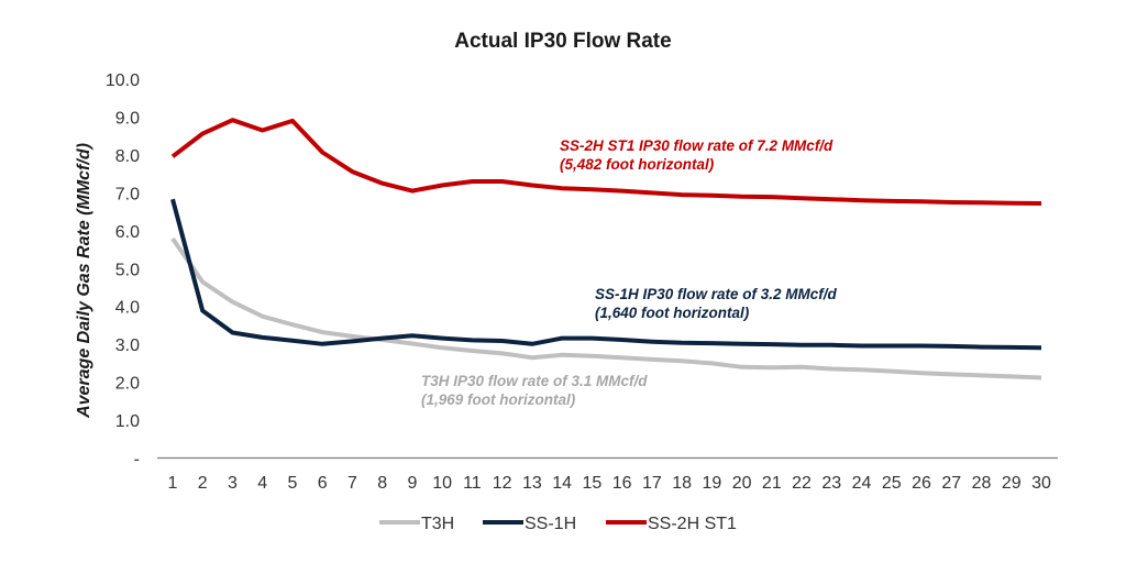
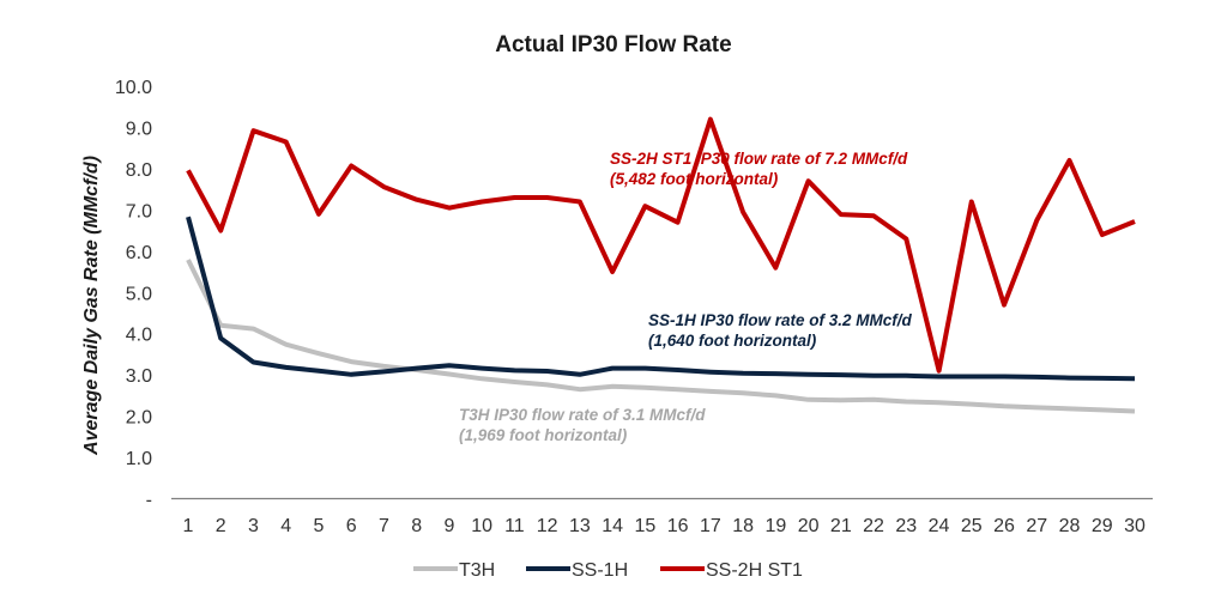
T3H/2: 4.7 -> 4.2
SS-2H ST1/2: 8.6 -> 6.5
SS-2H ST1/5: 8.9 -> 6.9
SS-2H ST1/14: 7.1 -> 5.5
SS-2H ST1/16: 7.0 -> 6.7
SS-2H ST1/17: 7.0 -> 9.2
SS-2H ST1/19: 6.9 -> 5.6
SS-2H ST1/20: 6.9 -> 7.7
SS-2H ST1/23: 6.8 -> 6.3
SS-2H ST1/24: 6.8 -> 3.1
SS-2H ST1/25: 6.8 -> 7.2
SS-2H ST1/26: 6.8 -> 4.7
SS-2H ST1/28: 6.7 -> 8.2
SS-2H ST1/29: 6.7 -> 6.4
